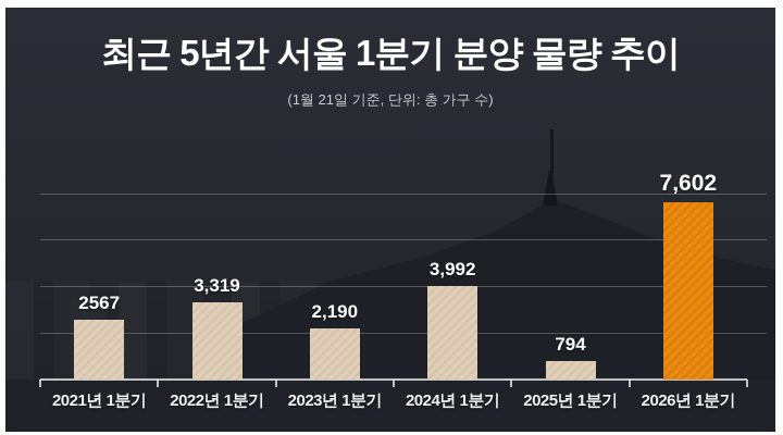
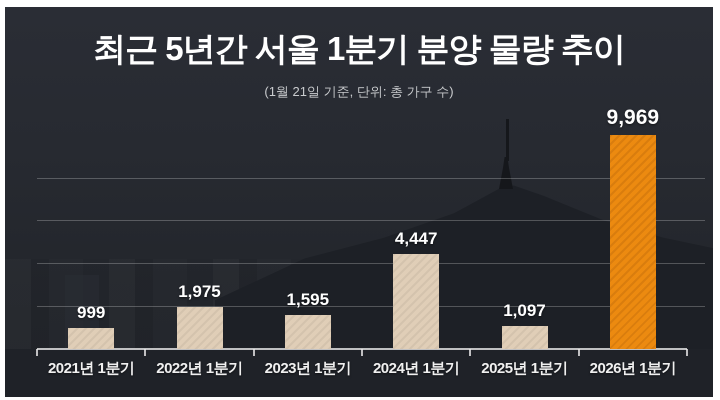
2021년 1분기: 2567 -> 999
2022년 1분기: 3,319 -> 1,975
2023년 1분기: 2,190 -> 1,595
2024년 1분기: 3,992 -> 4,447
2025년 1분기: 794 -> 1,097
2026년 1분기: 7,602 -> 9,969
